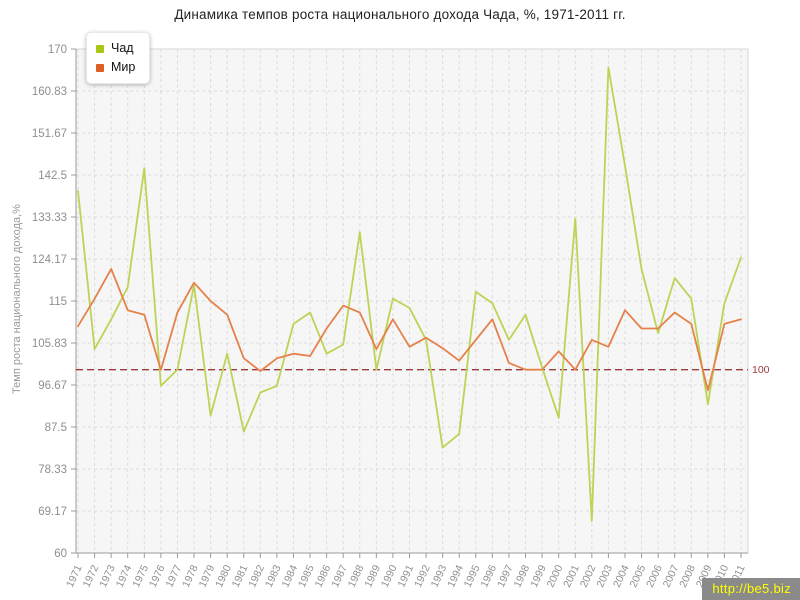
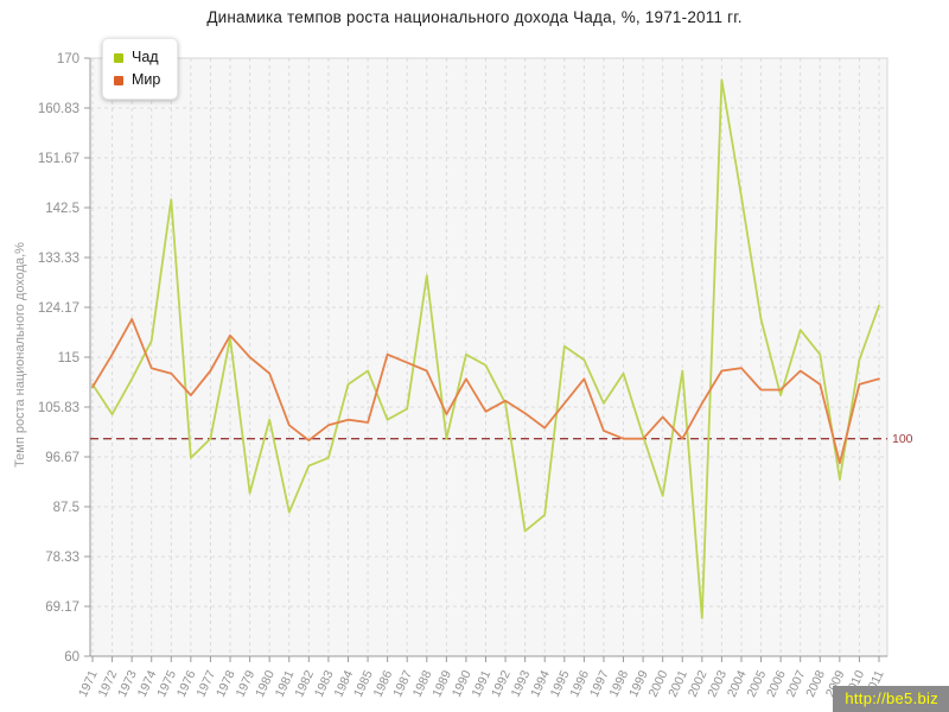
Чад/1971: 139 -> 110
Мир/1976: 100 -> 108
Мир/1986: 109 -> 116
Чад/2001: 133 -> 112
Мир/2003: 105 -> 112
